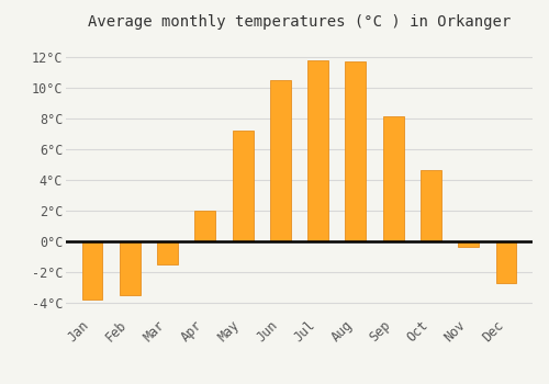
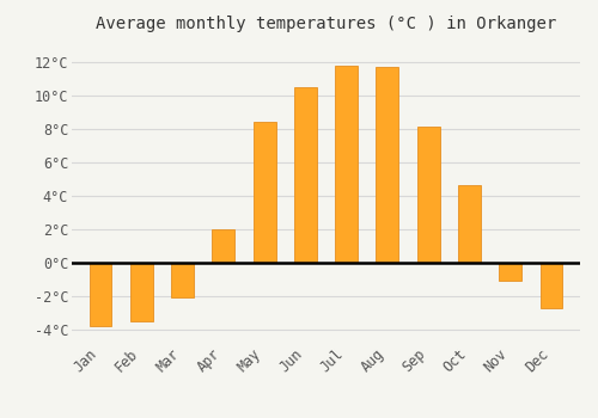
Mar: -1.5°C -> -2.1°C
May: 7.2°C -> 8.4°C
Nov: -0.4°C -> -1.1°C
